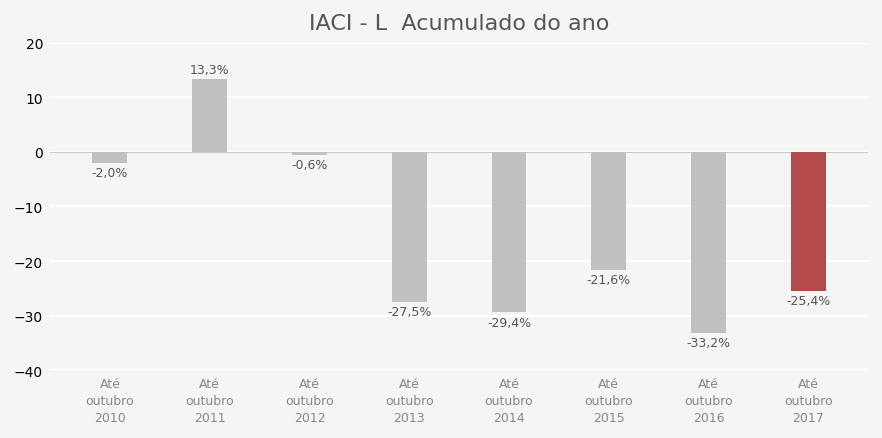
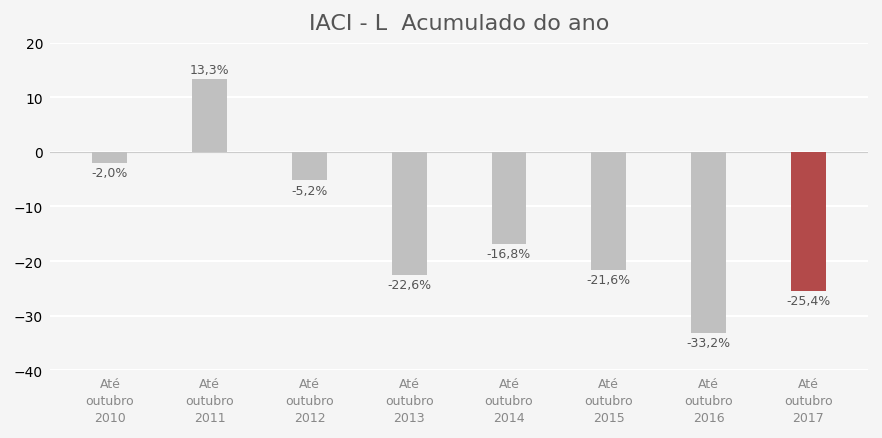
Até outubro 2012: -0,6% -> -5,2%
Até outubro 2013: -27,5% -> -22,6%
Até outubro 2014: -29,4% -> -16,8%
